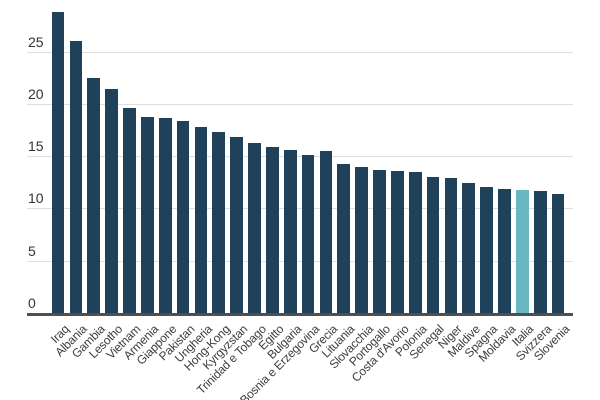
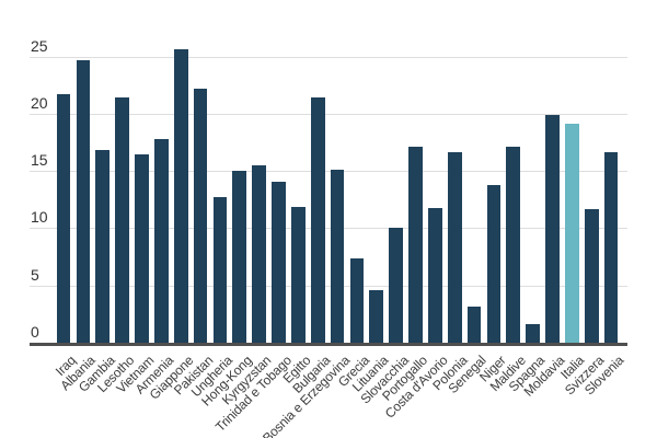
Iraq: 28.8 -> 21.7
Albania: 26.0 -> 24.7
Gambia: 22.5 -> 16.8
Vietnam: 19.6 -> 16.4
Armenia: 18.7 -> 17.8
Giappone: 18.6 -> 25.6
Pakistan: 18.4 -> 22.2
Ungheria: 17.8 -> 12.7
Hong-Kong: 17.3 -> 15.0
Kyrgyzstan: 16.8 -> 15.5
Trinidad e Tobago: 16.3 -> 14.1
Egitto: 15.9 -> 11.9
Bulgaria: 15.6 -> 21.4
Grecia: 15.5 -> 7.4
Lituania: 14.2 -> 4.6
Slovacchia: 14.0 -> 10.0
Portogallo: 13.7 -> 17.1
Costa d'Avorio: 13.6 -> 11.8
Polonia: 13.5 -> 16.6
Senegal: 13.0 -> 3.2
Niger: 12.9 -> 13.8
Maldive: 12.4 -> 17.1
Spagna: 12.0 -> 1.6
Moldavia: 11.9 -> 19.9
Italia: 11.8 -> 19.1
Slovenia: 11.4 -> 16.6
